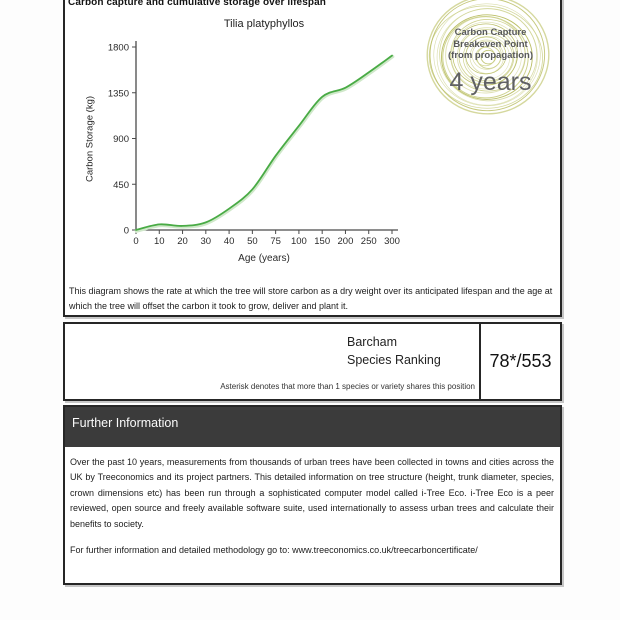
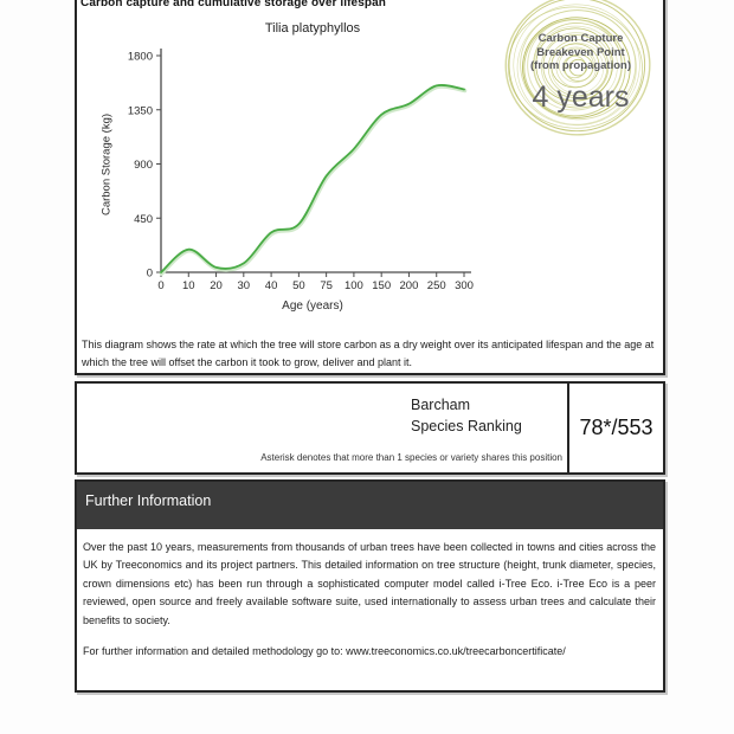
10: 60 -> 190
40: 210 -> 330
75: 730 -> 800
300: 1720 -> 1520
